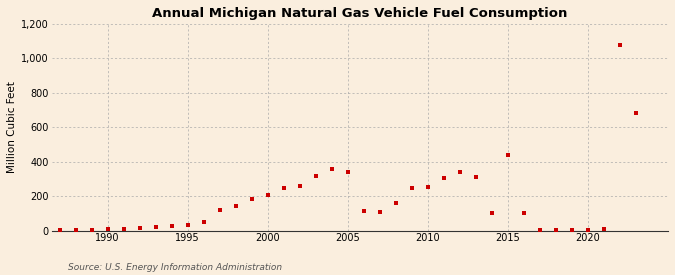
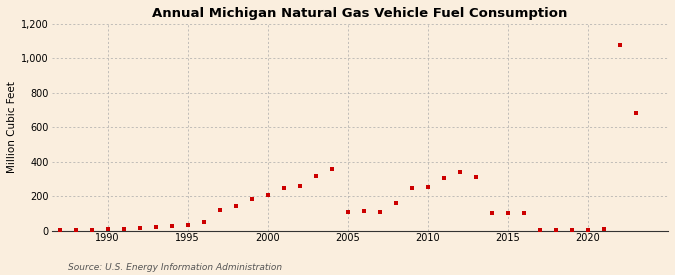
2005: 340 -> 100
2015: 440 -> 100
